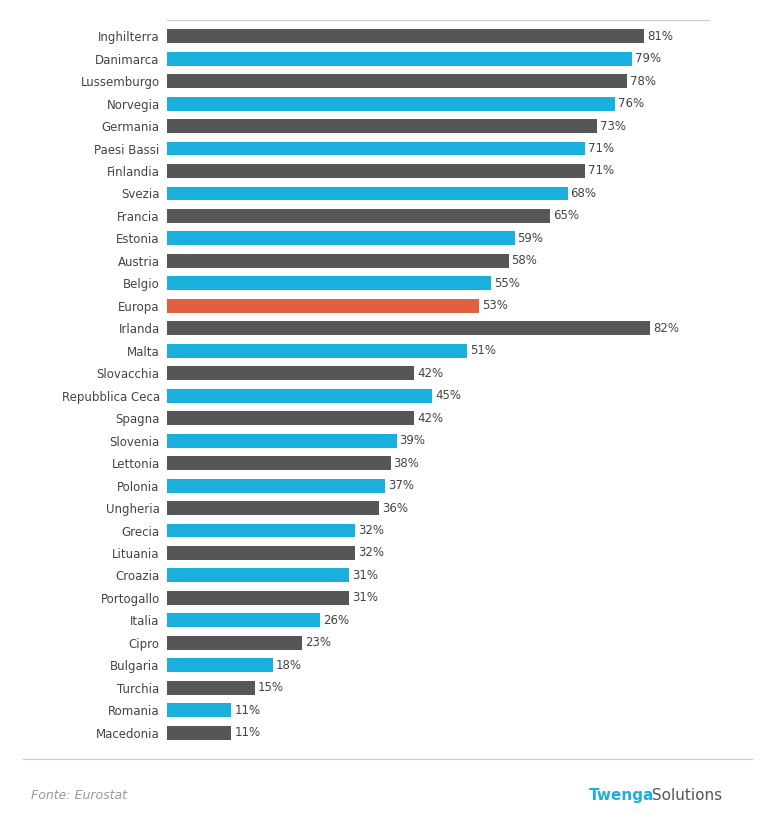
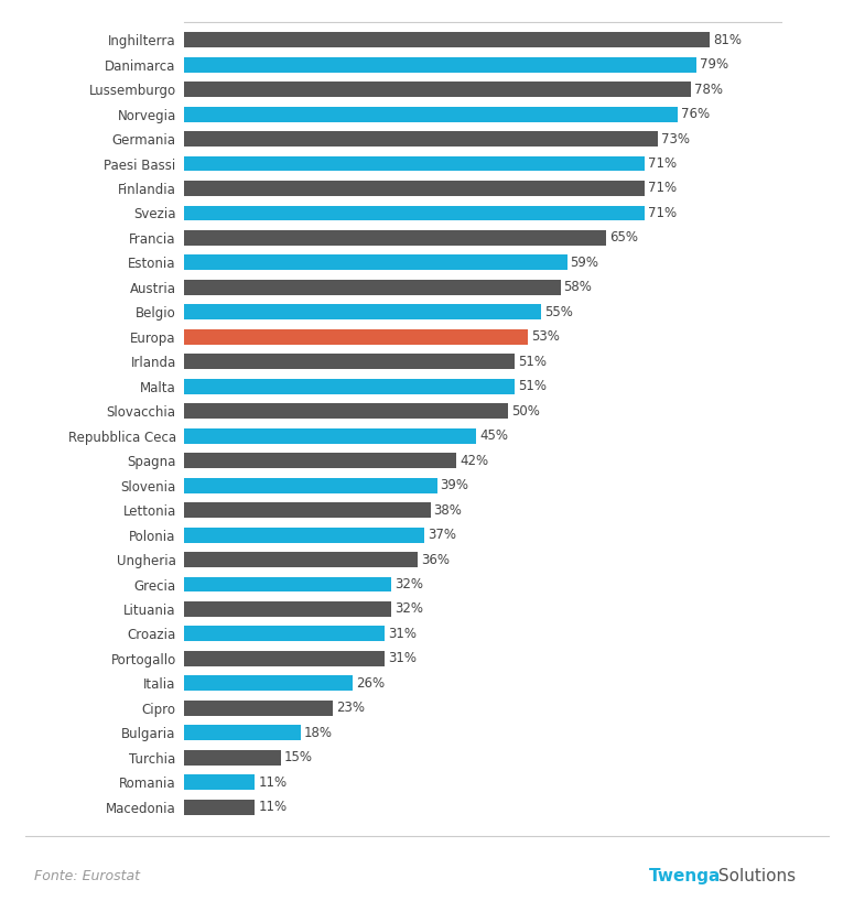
Svezia: 68% -> 71%
Irlanda: 82% -> 51%
Slovacchia: 42% -> 50%
